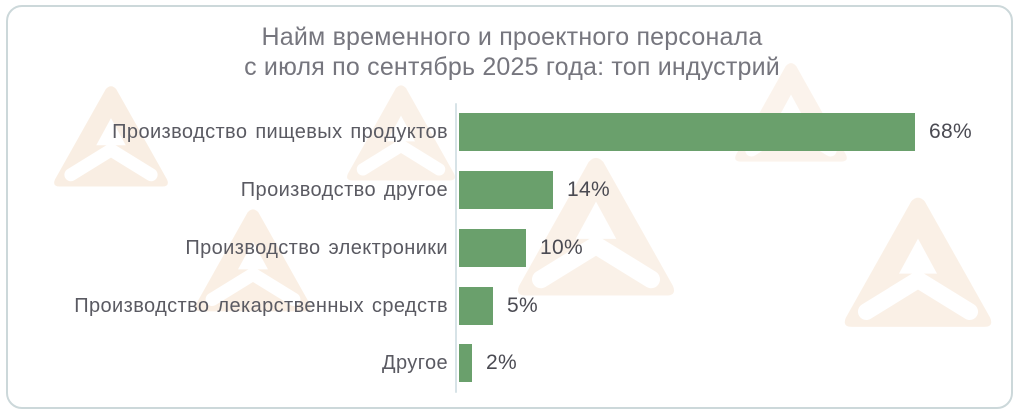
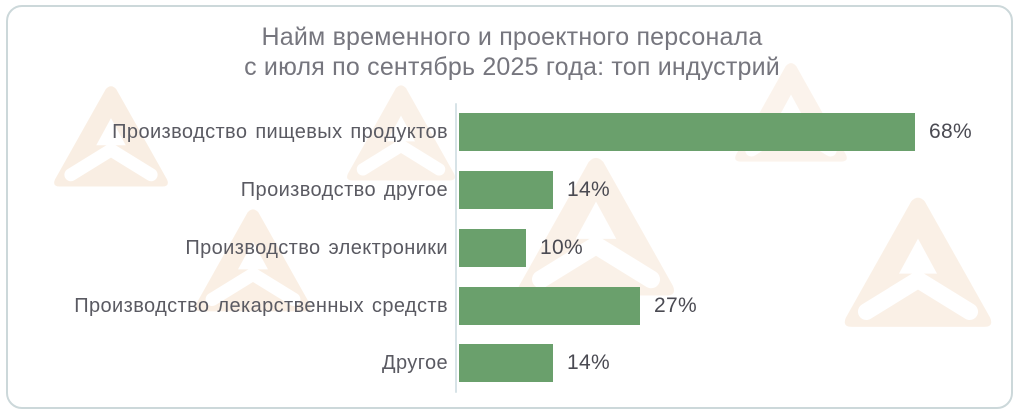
Производство лекарственных средств: 5% -> 27%
Другое: 2% -> 14%
